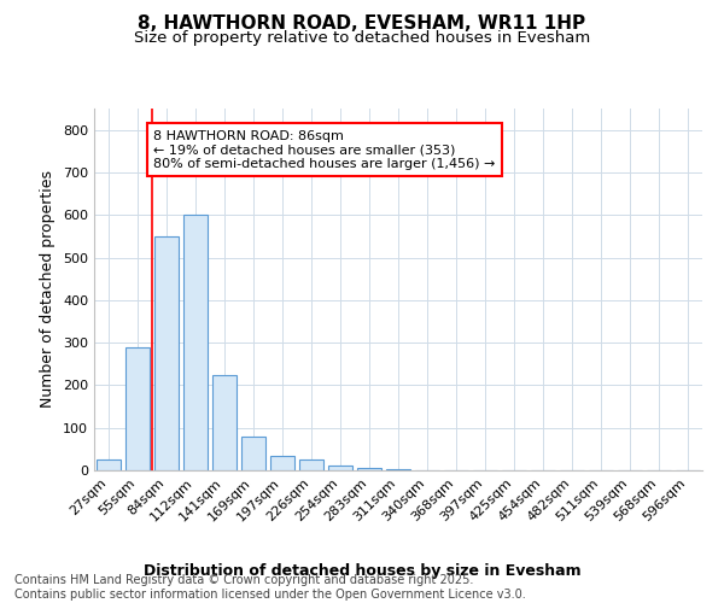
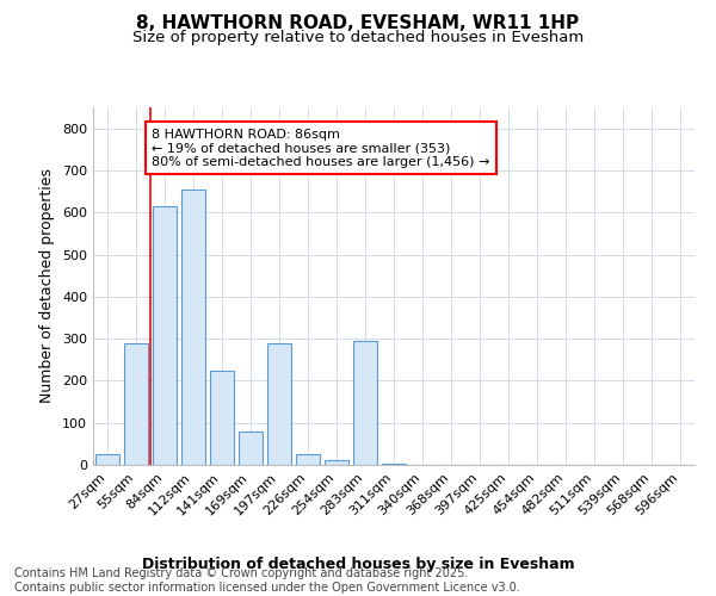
84sqm: 550 -> 615
112sqm: 600 -> 655
197sqm: 35 -> 290
283sqm: 5 -> 295
